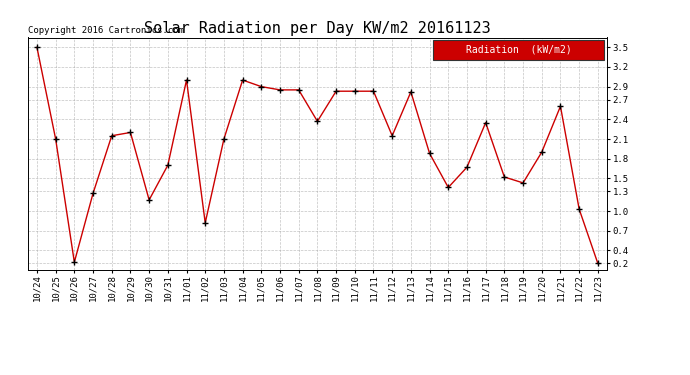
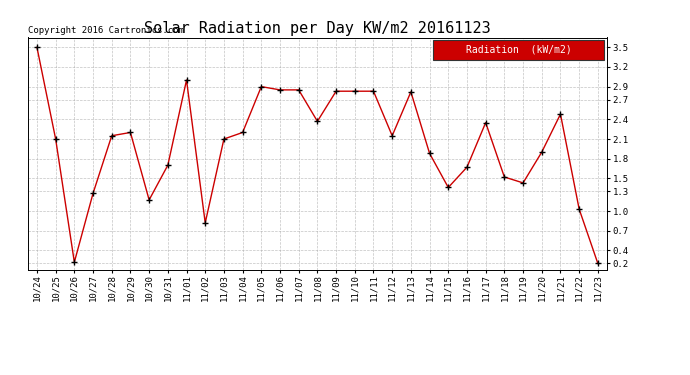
11/04: 3.00 -> 2.20
11/21: 2.60 -> 2.48
